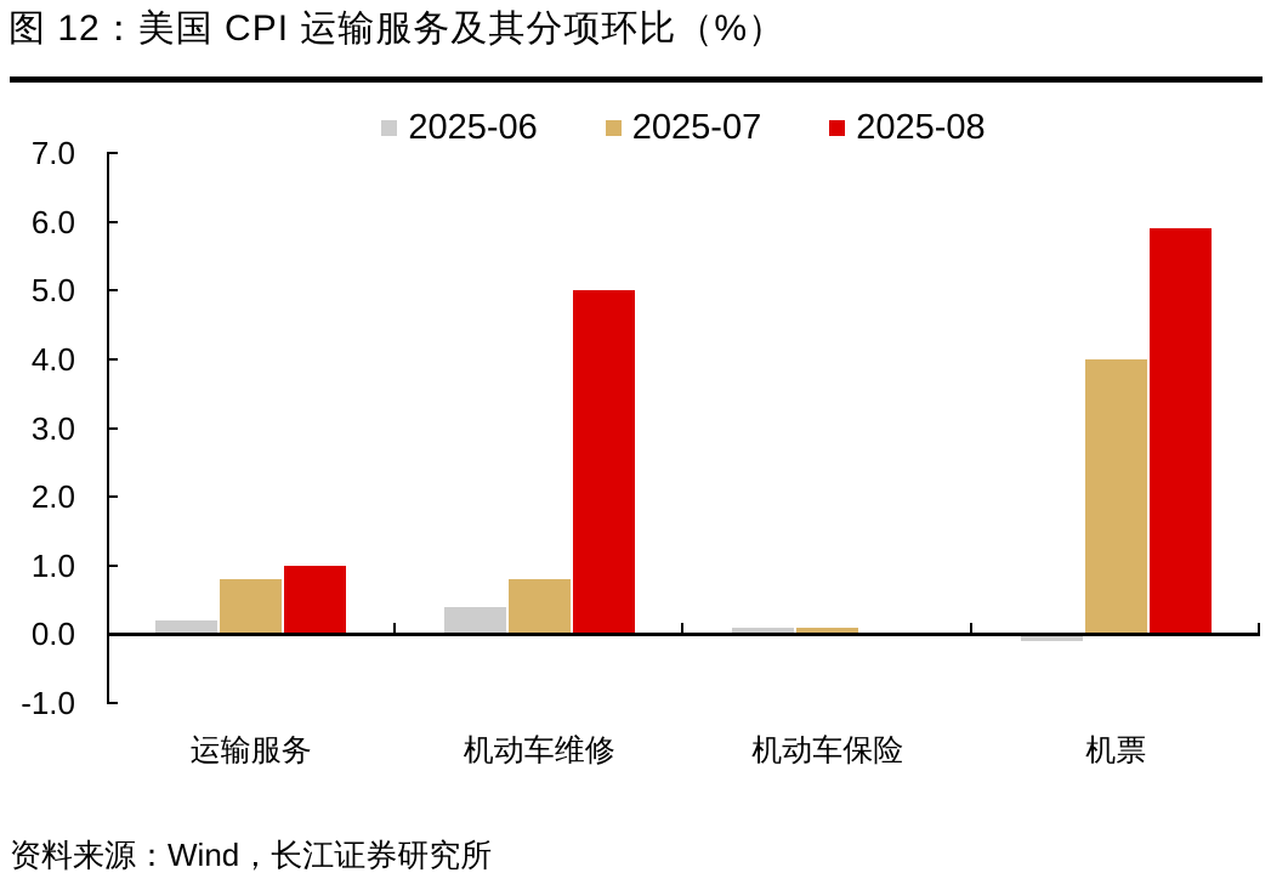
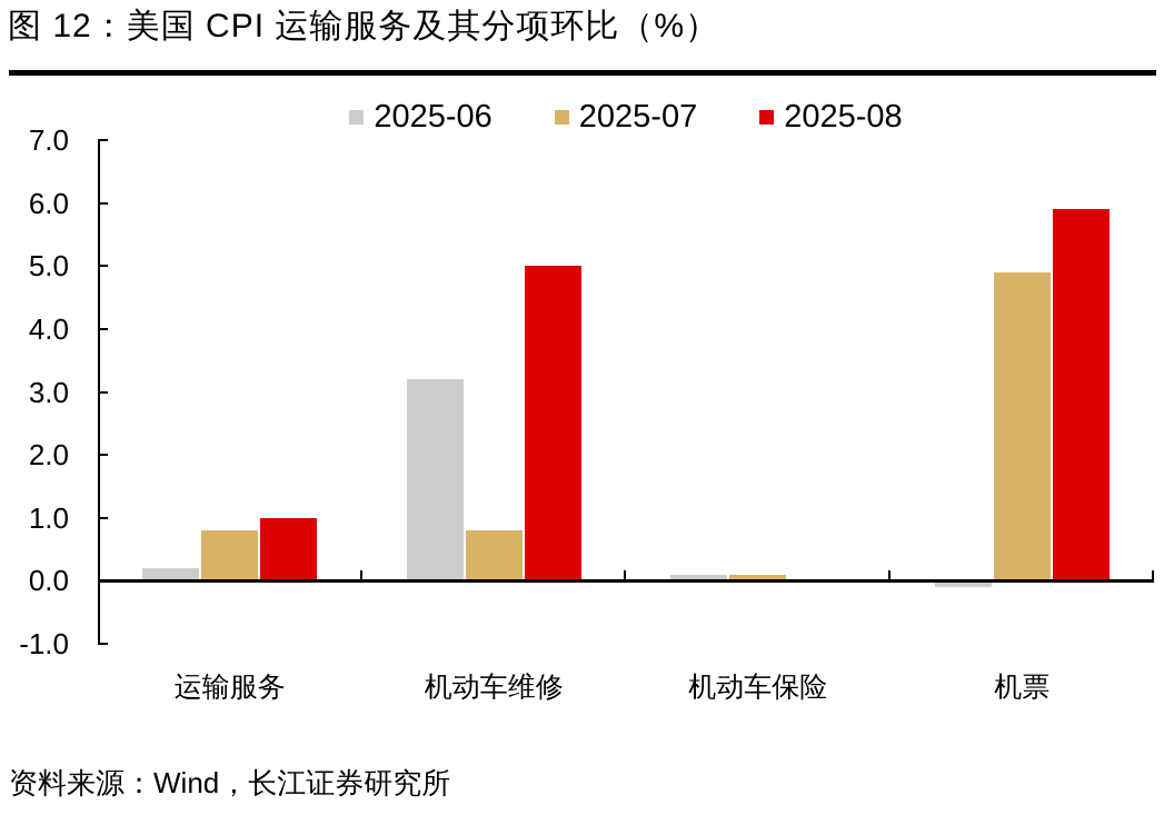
2025-06/机动车维修: 0.4 -> 3.2
2025-07/机票: 4.0 -> 4.9
